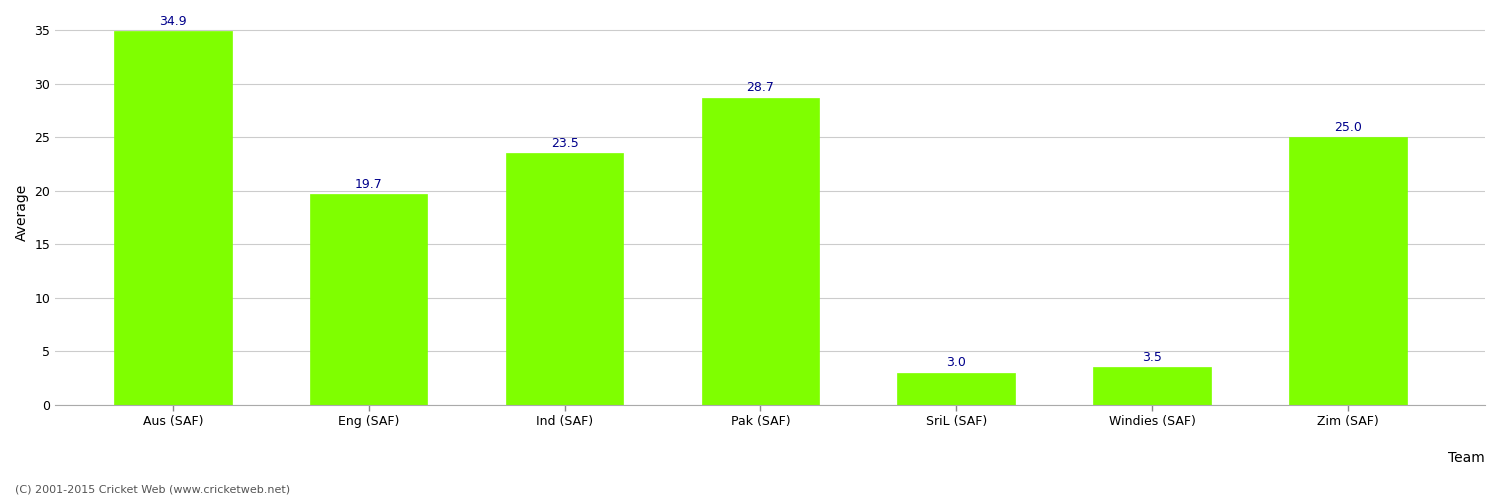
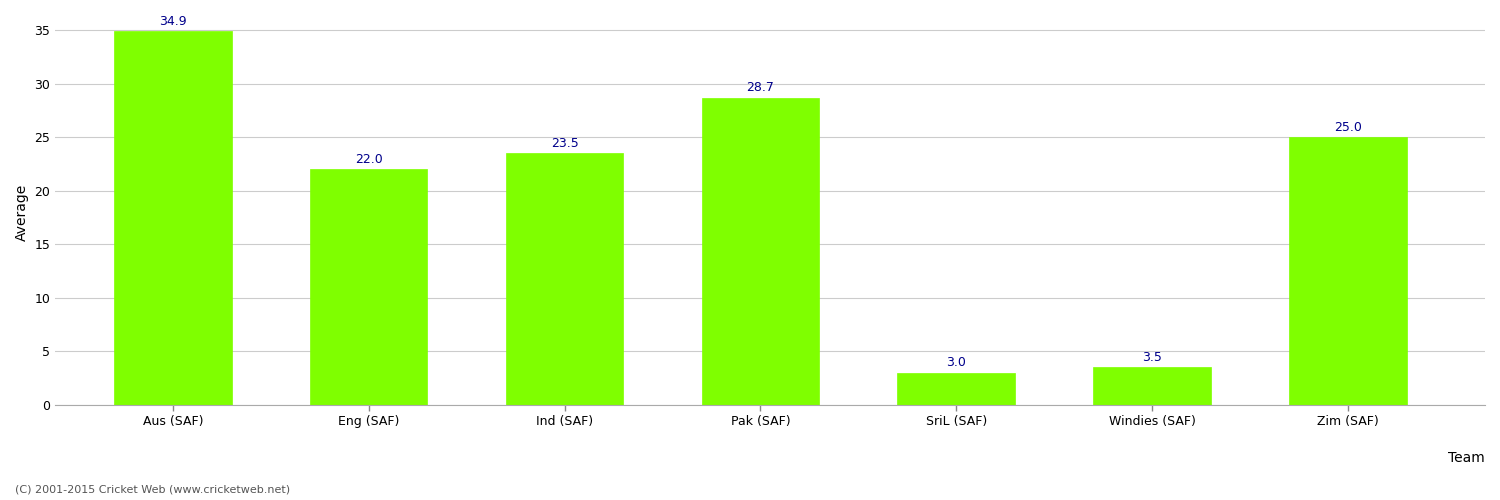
Eng (SAF): 19.7 -> 22.0
